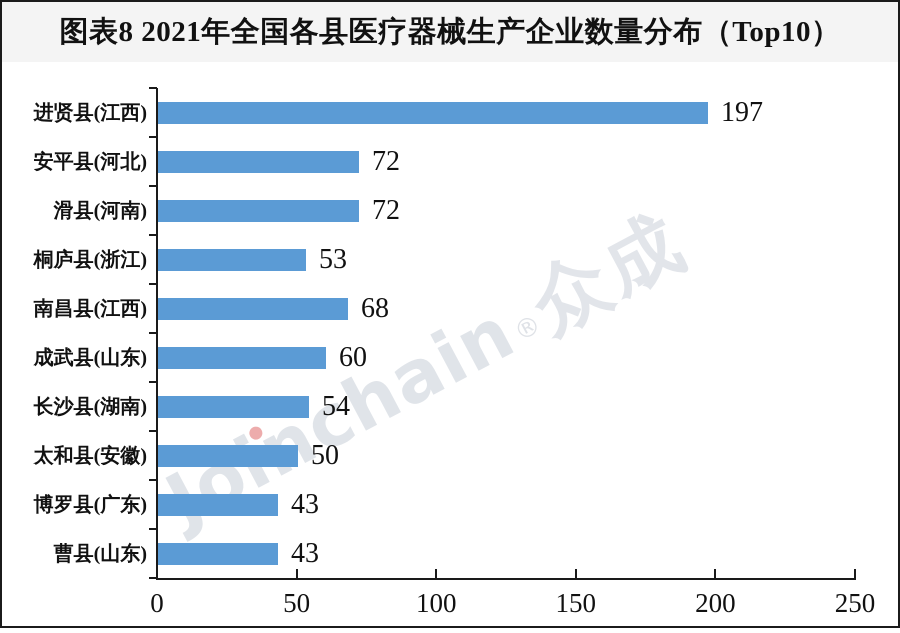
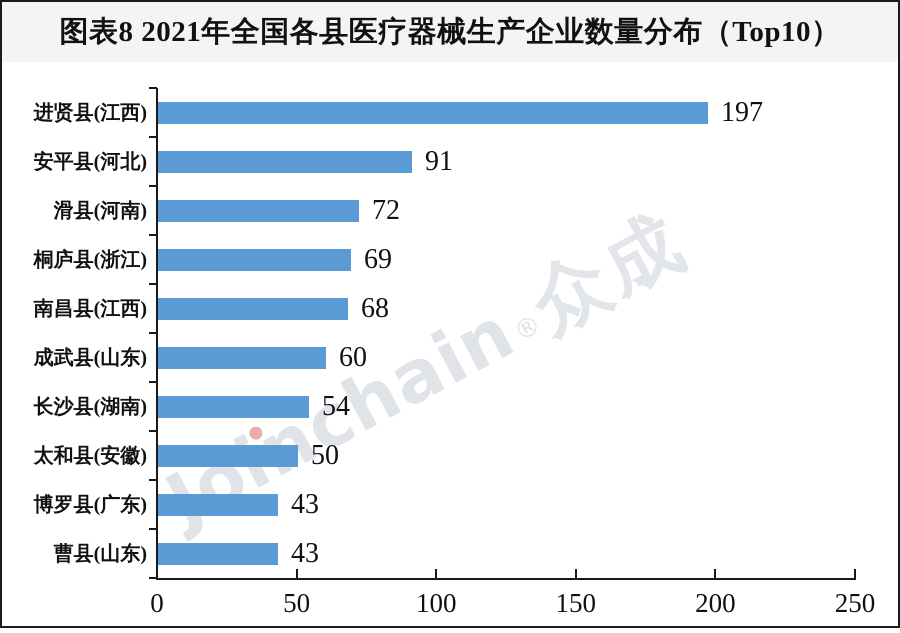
安平县(河北): 72 -> 91
桐庐县(浙江): 53 -> 69
